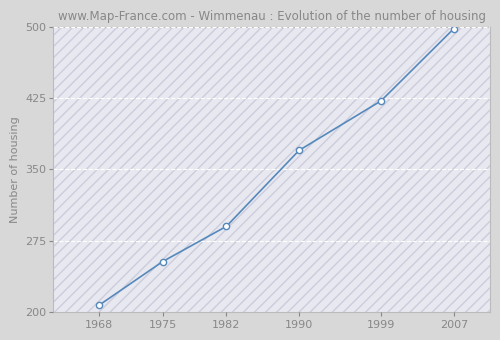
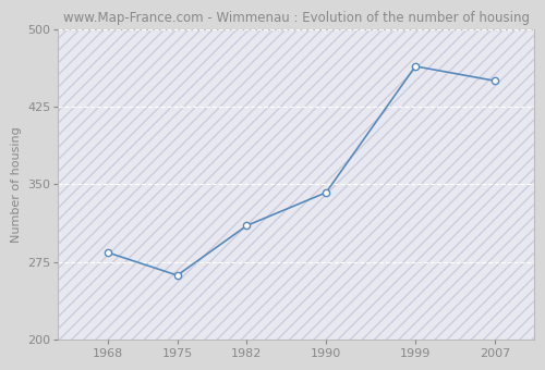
1968: 207 -> 284
1975: 253 -> 262
1982: 290 -> 310
1990: 370 -> 342
1999: 422 -> 464
2007: 498 -> 450
